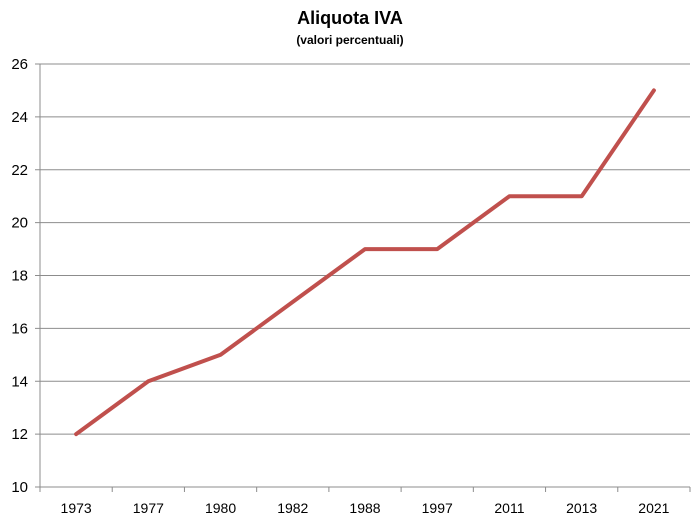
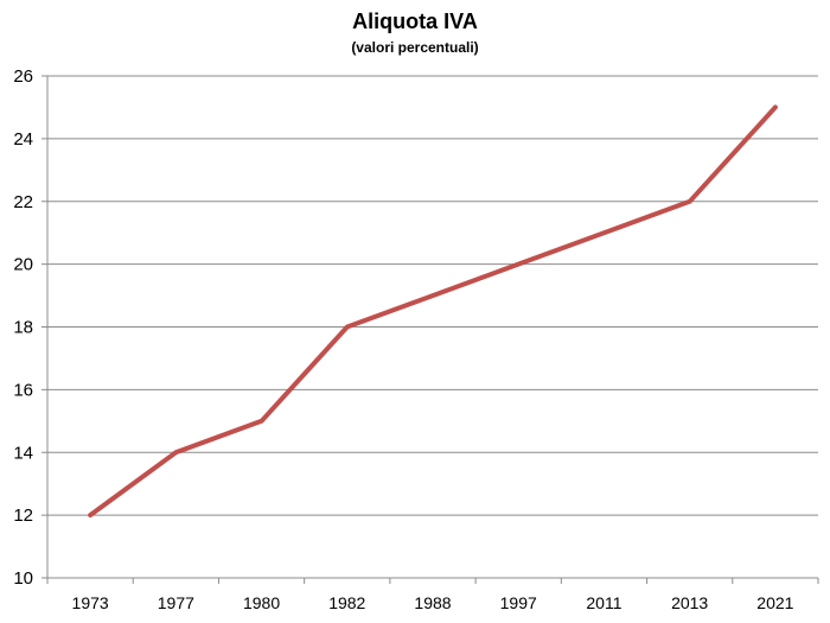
1982: 17 -> 18
1997: 19 -> 20
2013: 21 -> 22
